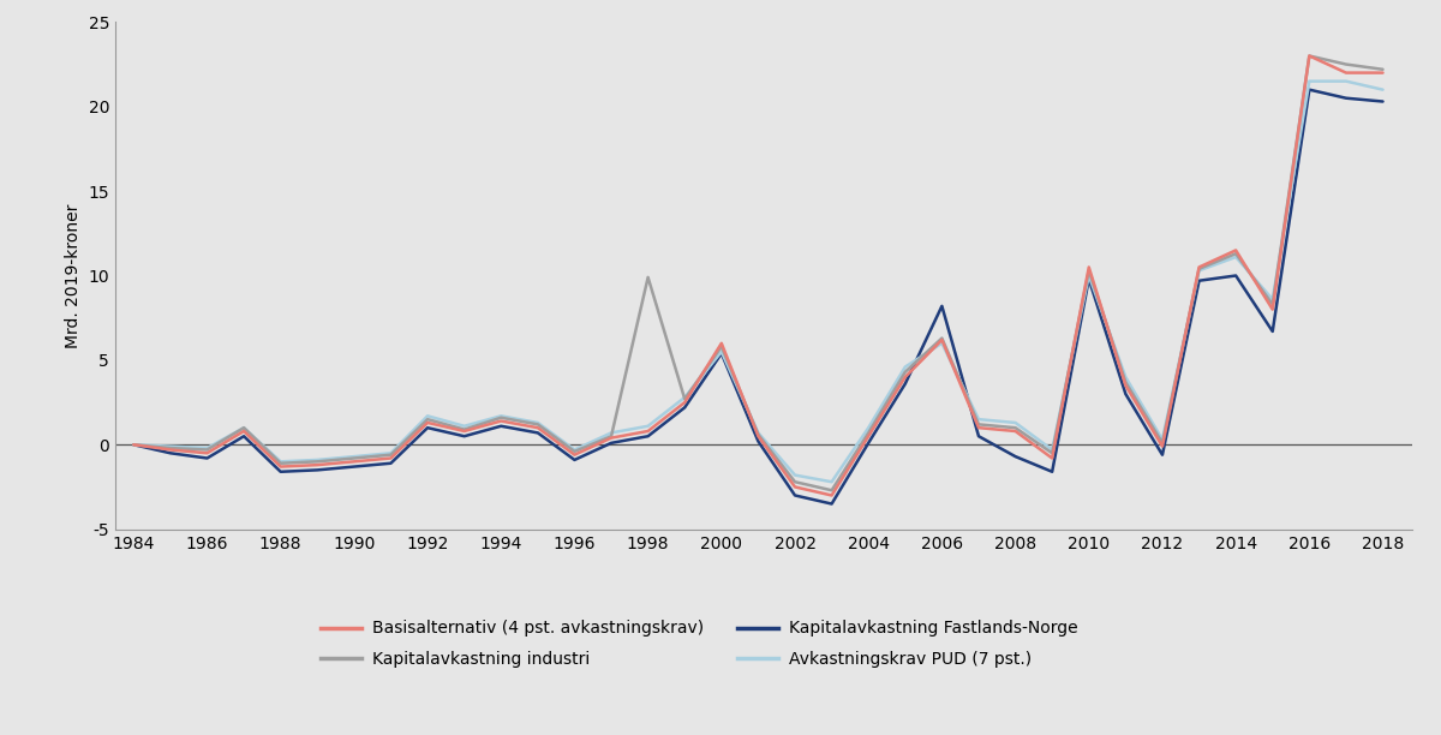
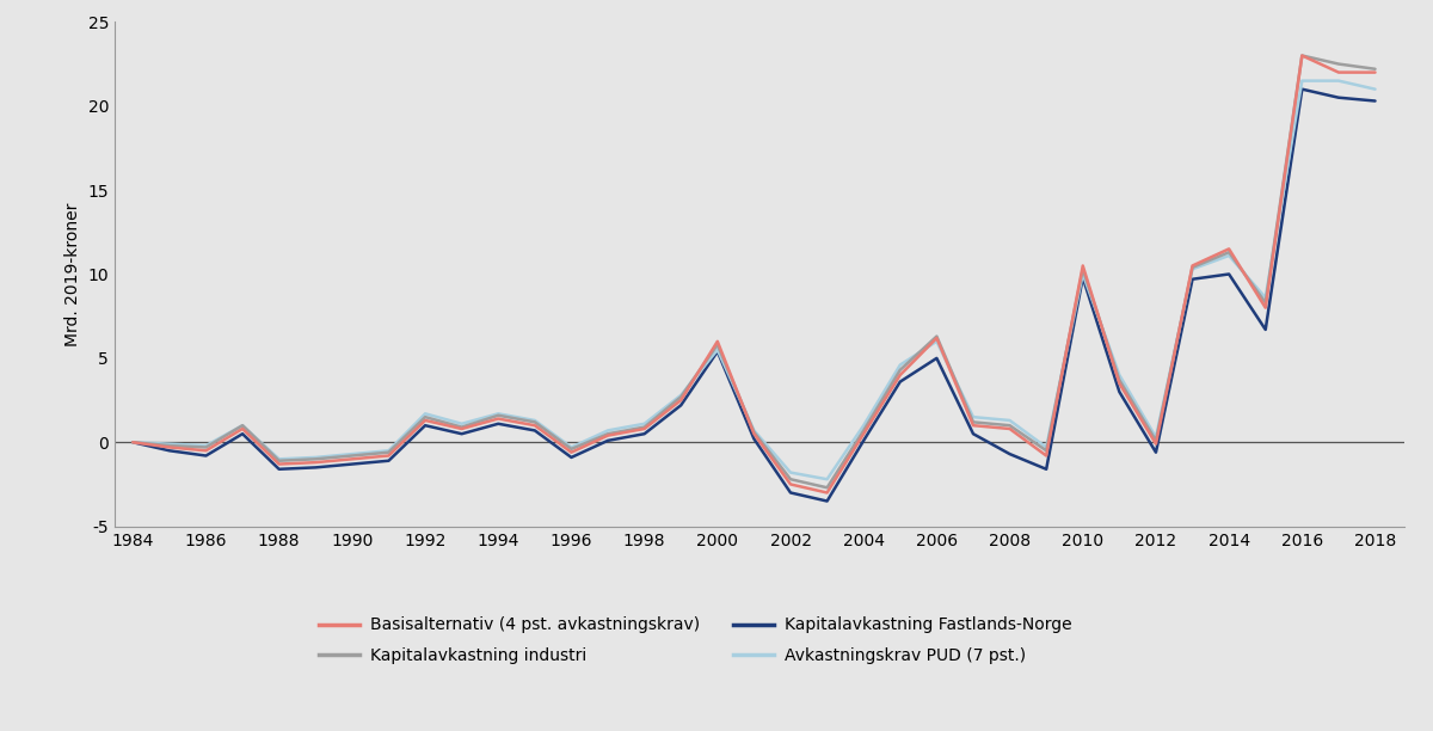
Kapitalavkastning industri/1998: 9.9 -> 0.9
Kapitalavkastning Fastlands-Norge/2006: 8.2 -> 5.0
